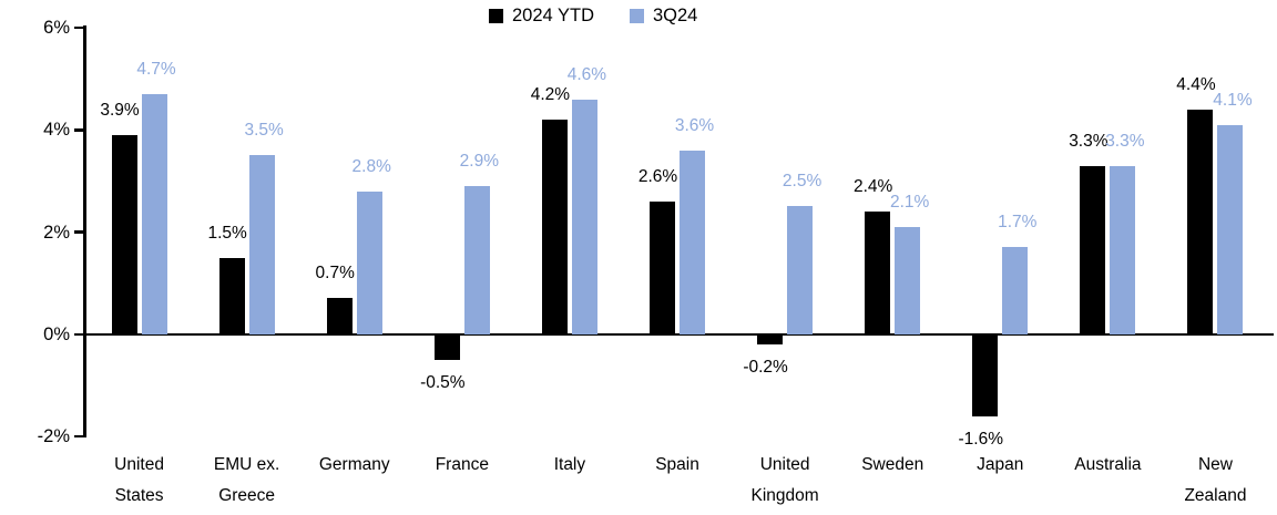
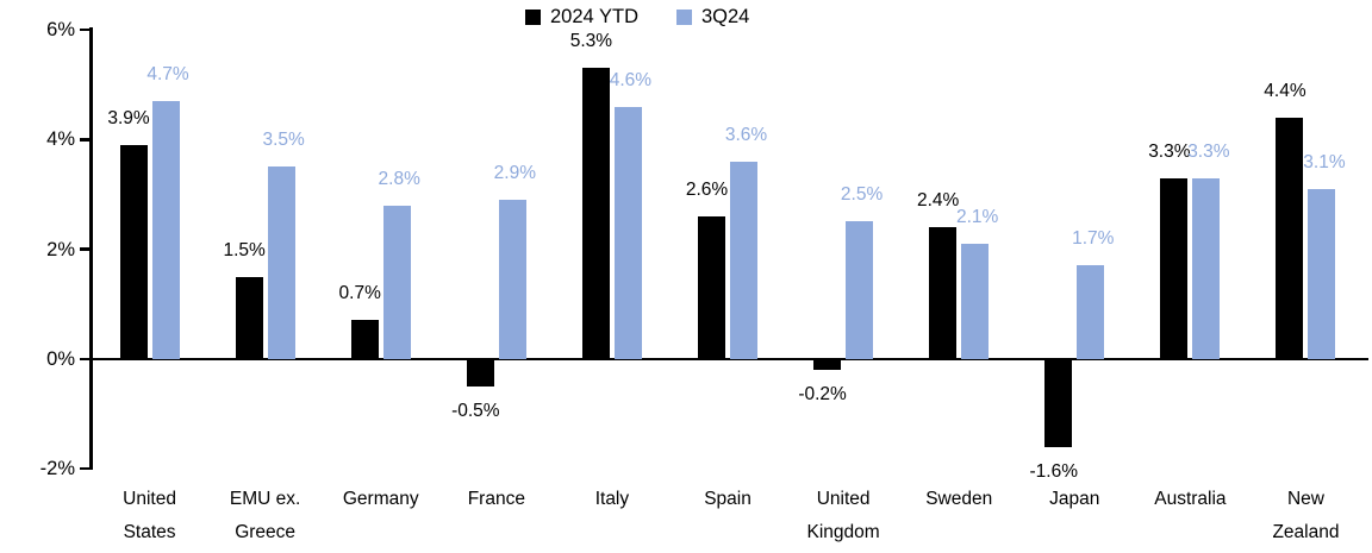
2024 YTD/Italy: 4.2% -> 5.3%
3Q24/New Zealand: 4.1% -> 3.1%
